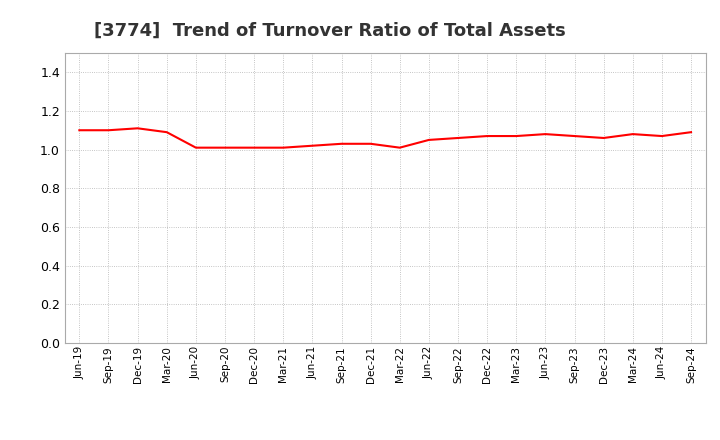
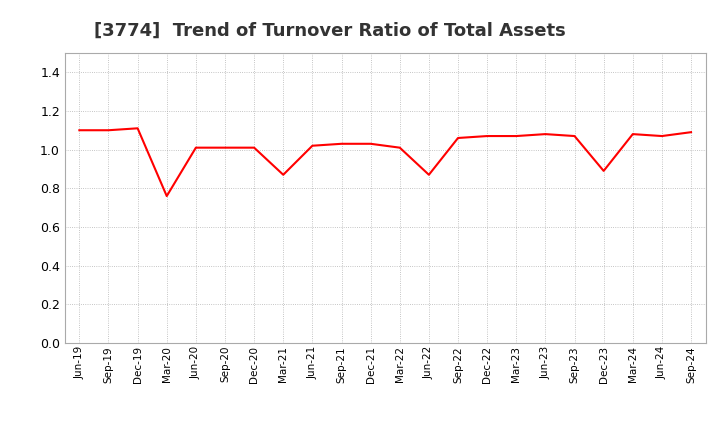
Mar-20: 1.09 -> 0.76
Mar-21: 1.01 -> 0.87
Jun-22: 1.05 -> 0.87
Dec-23: 1.06 -> 0.89
